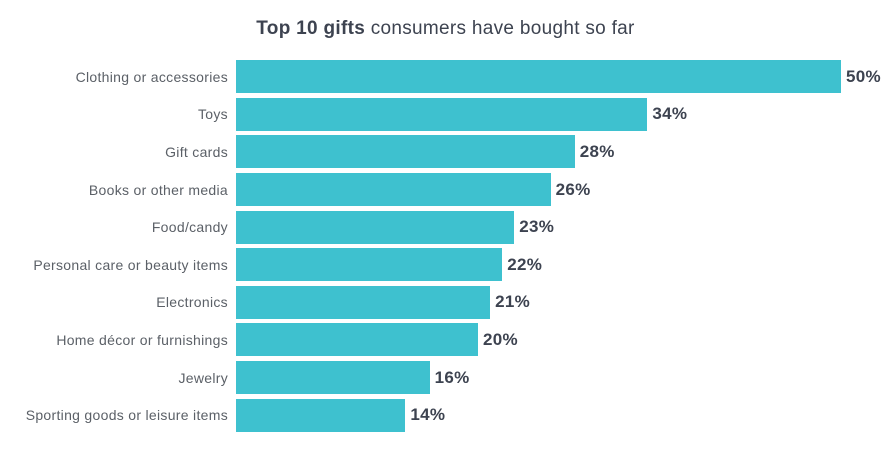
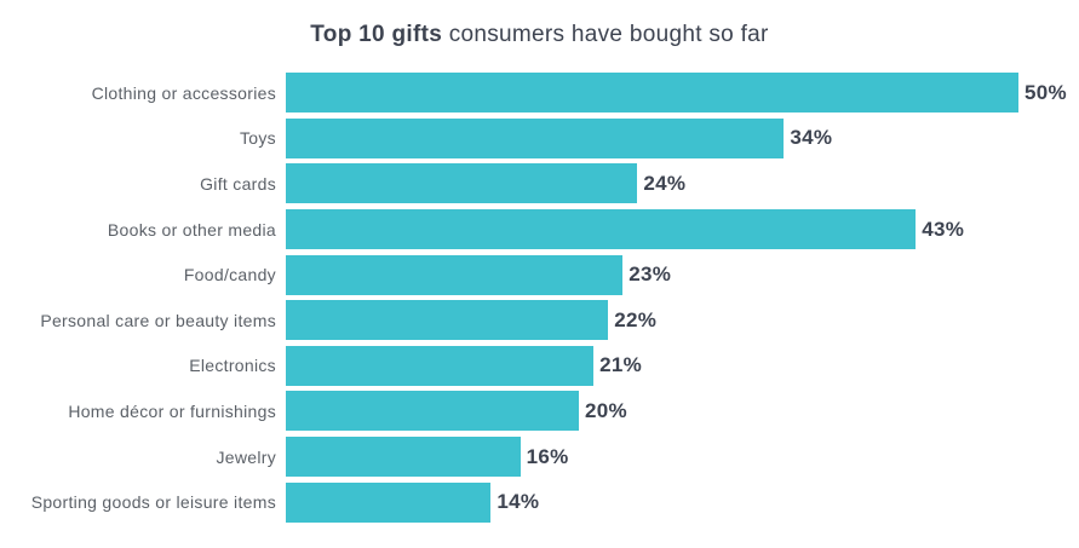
Gift cards: 28% -> 24%
Books or other media: 26% -> 43%
